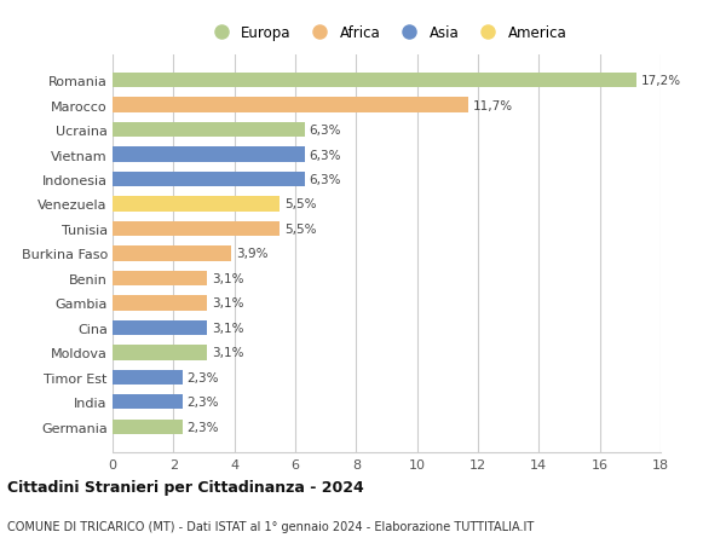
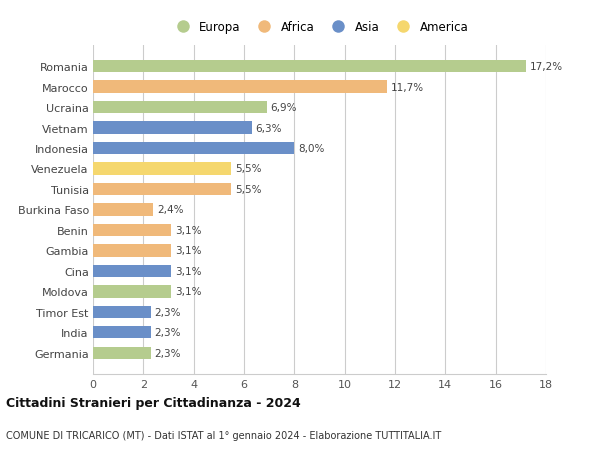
Ucraina: 6,3% -> 6,9%
Indonesia: 6,3% -> 8,0%
Burkina Faso: 3,9% -> 2,4%
